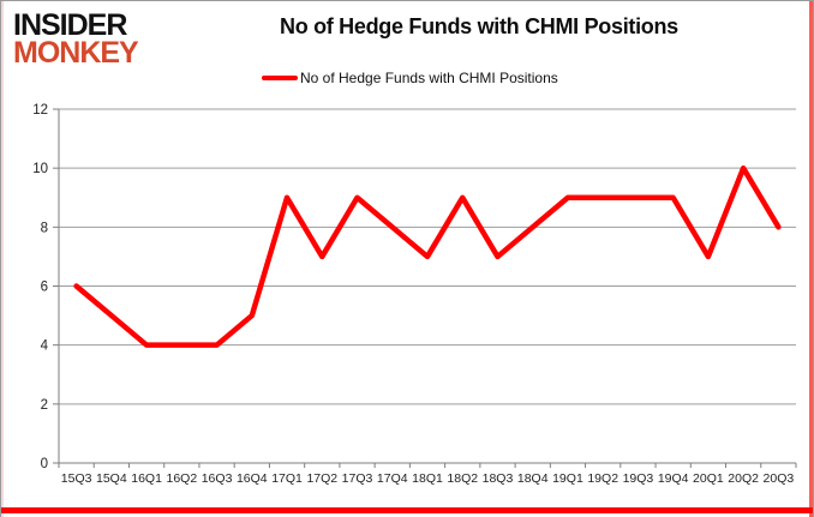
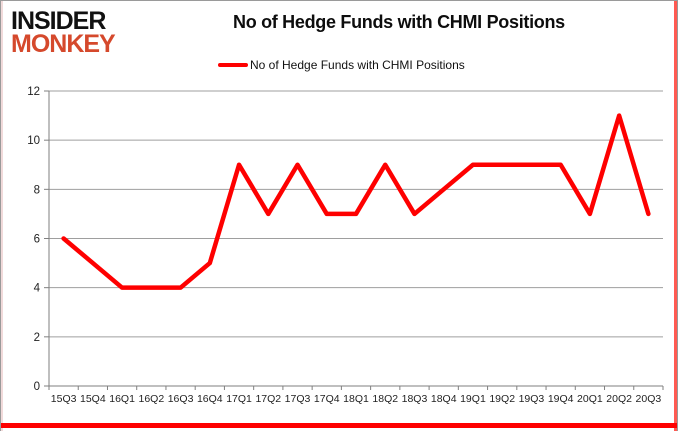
17Q4: 8 -> 7
20Q2: 10 -> 11
20Q3: 8 -> 7
